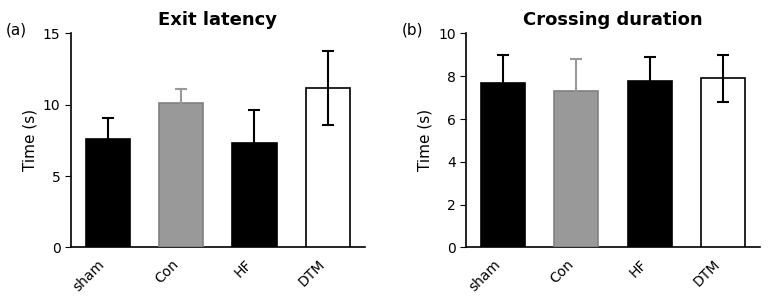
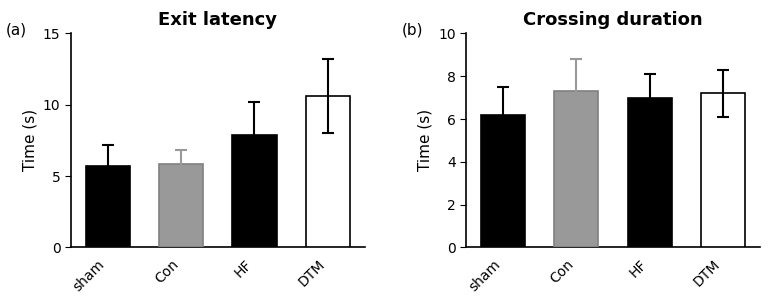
Exit latency/sham: 7.6 -> 5.7
Exit latency/Con: 10.1 -> 5.8
Exit latency/HF: 7.3 -> 7.8
Exit latency/DTM: 11.2 -> 10.6
Crossing duration/sham: 7.7 -> 6.2
Crossing duration/HF: 7.8 -> 7.0
Crossing duration/DTM: 7.9 -> 7.2
